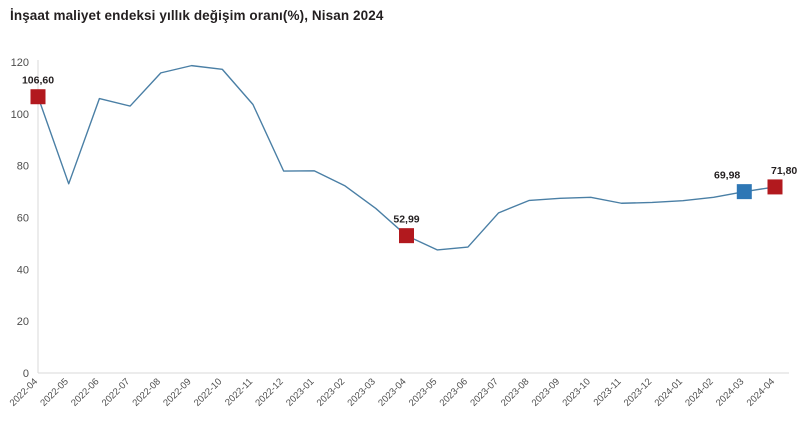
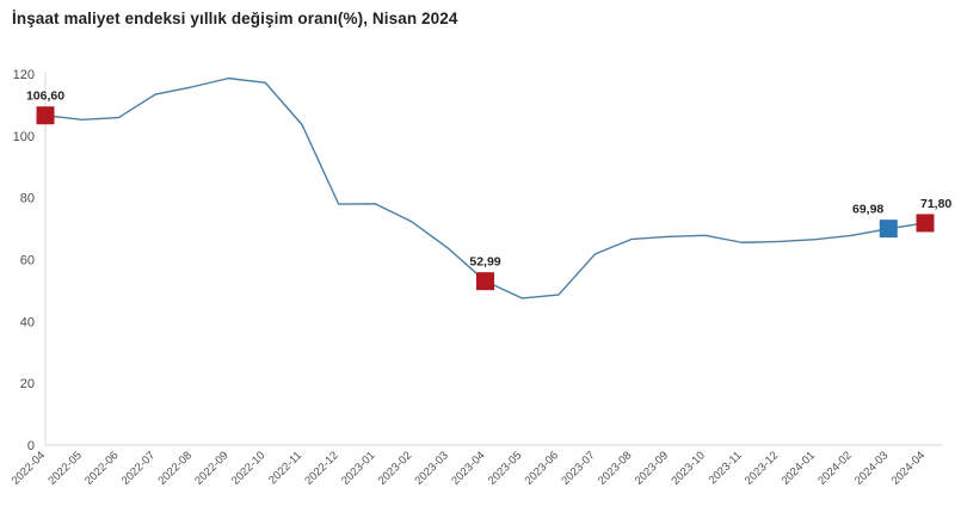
2022-05: 73 -> 105
2022-07: 103 -> 113
